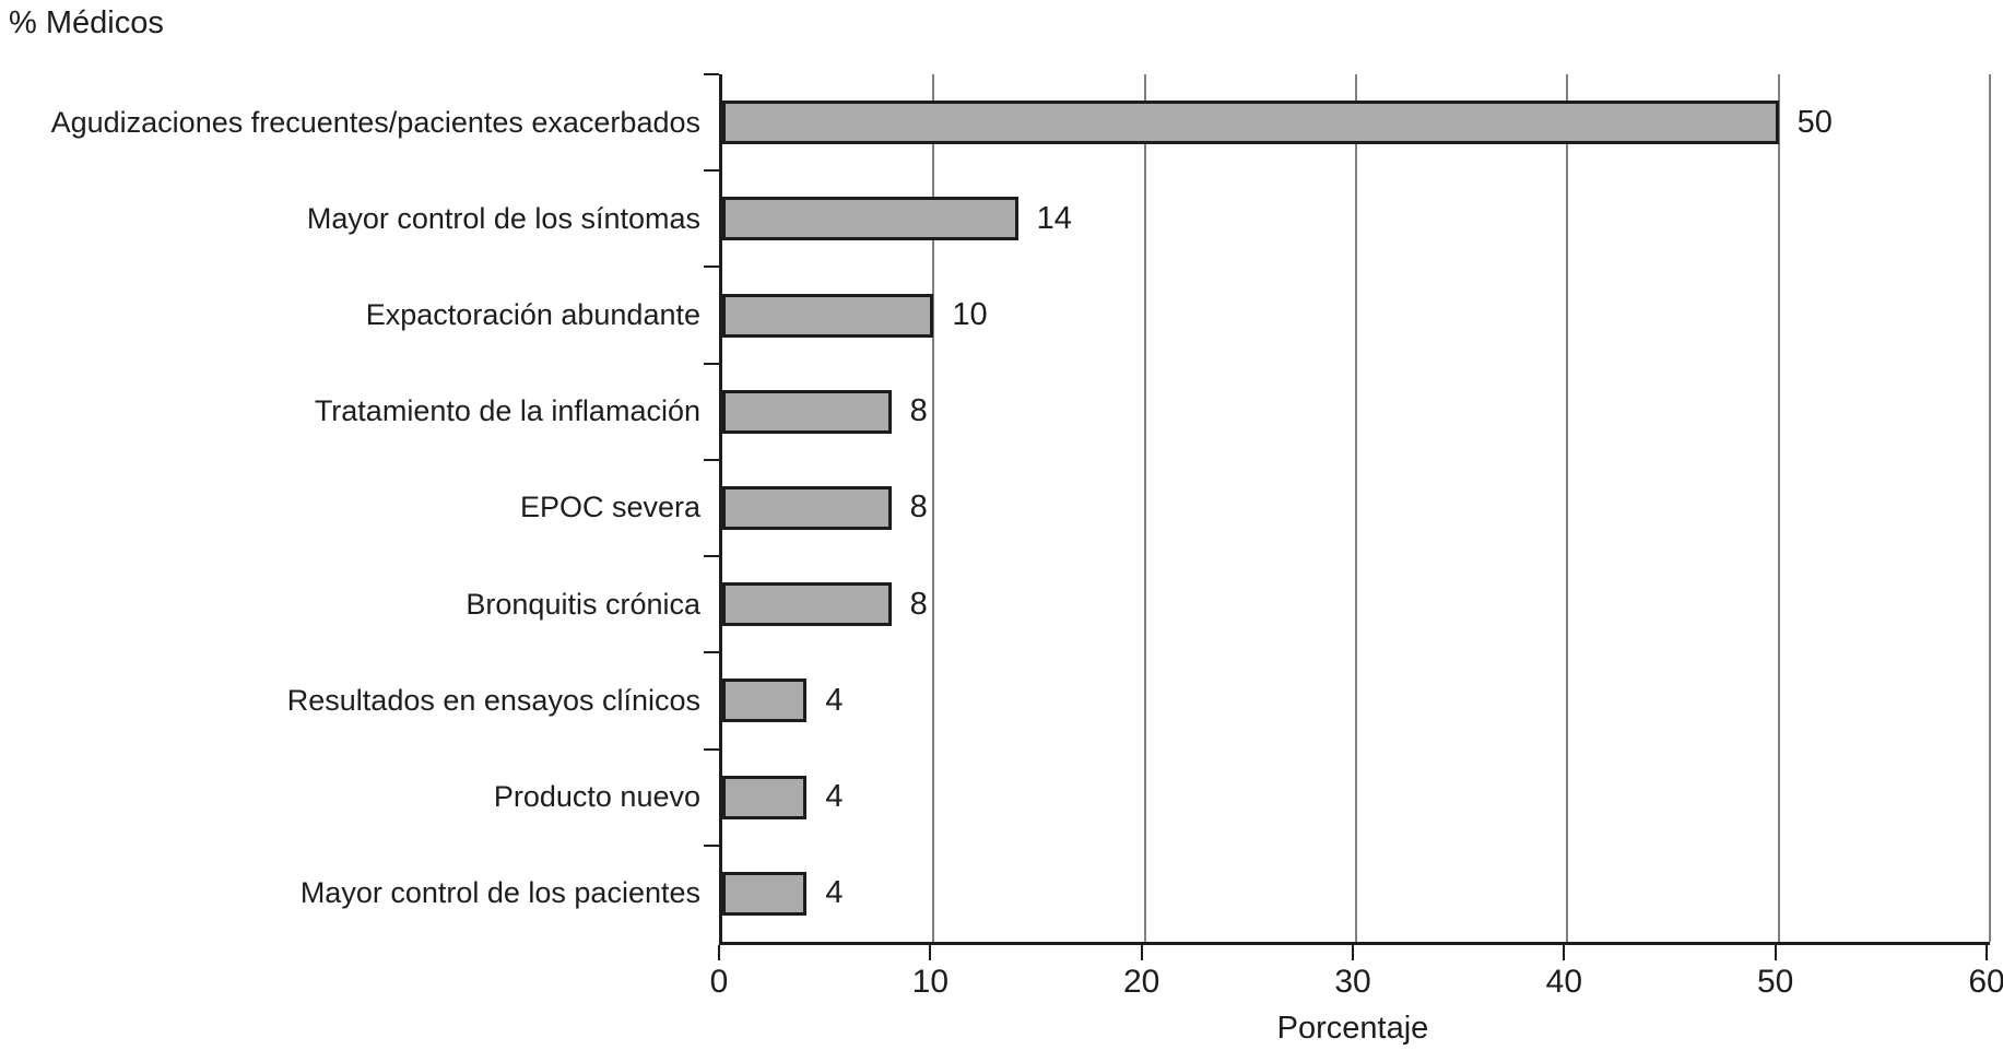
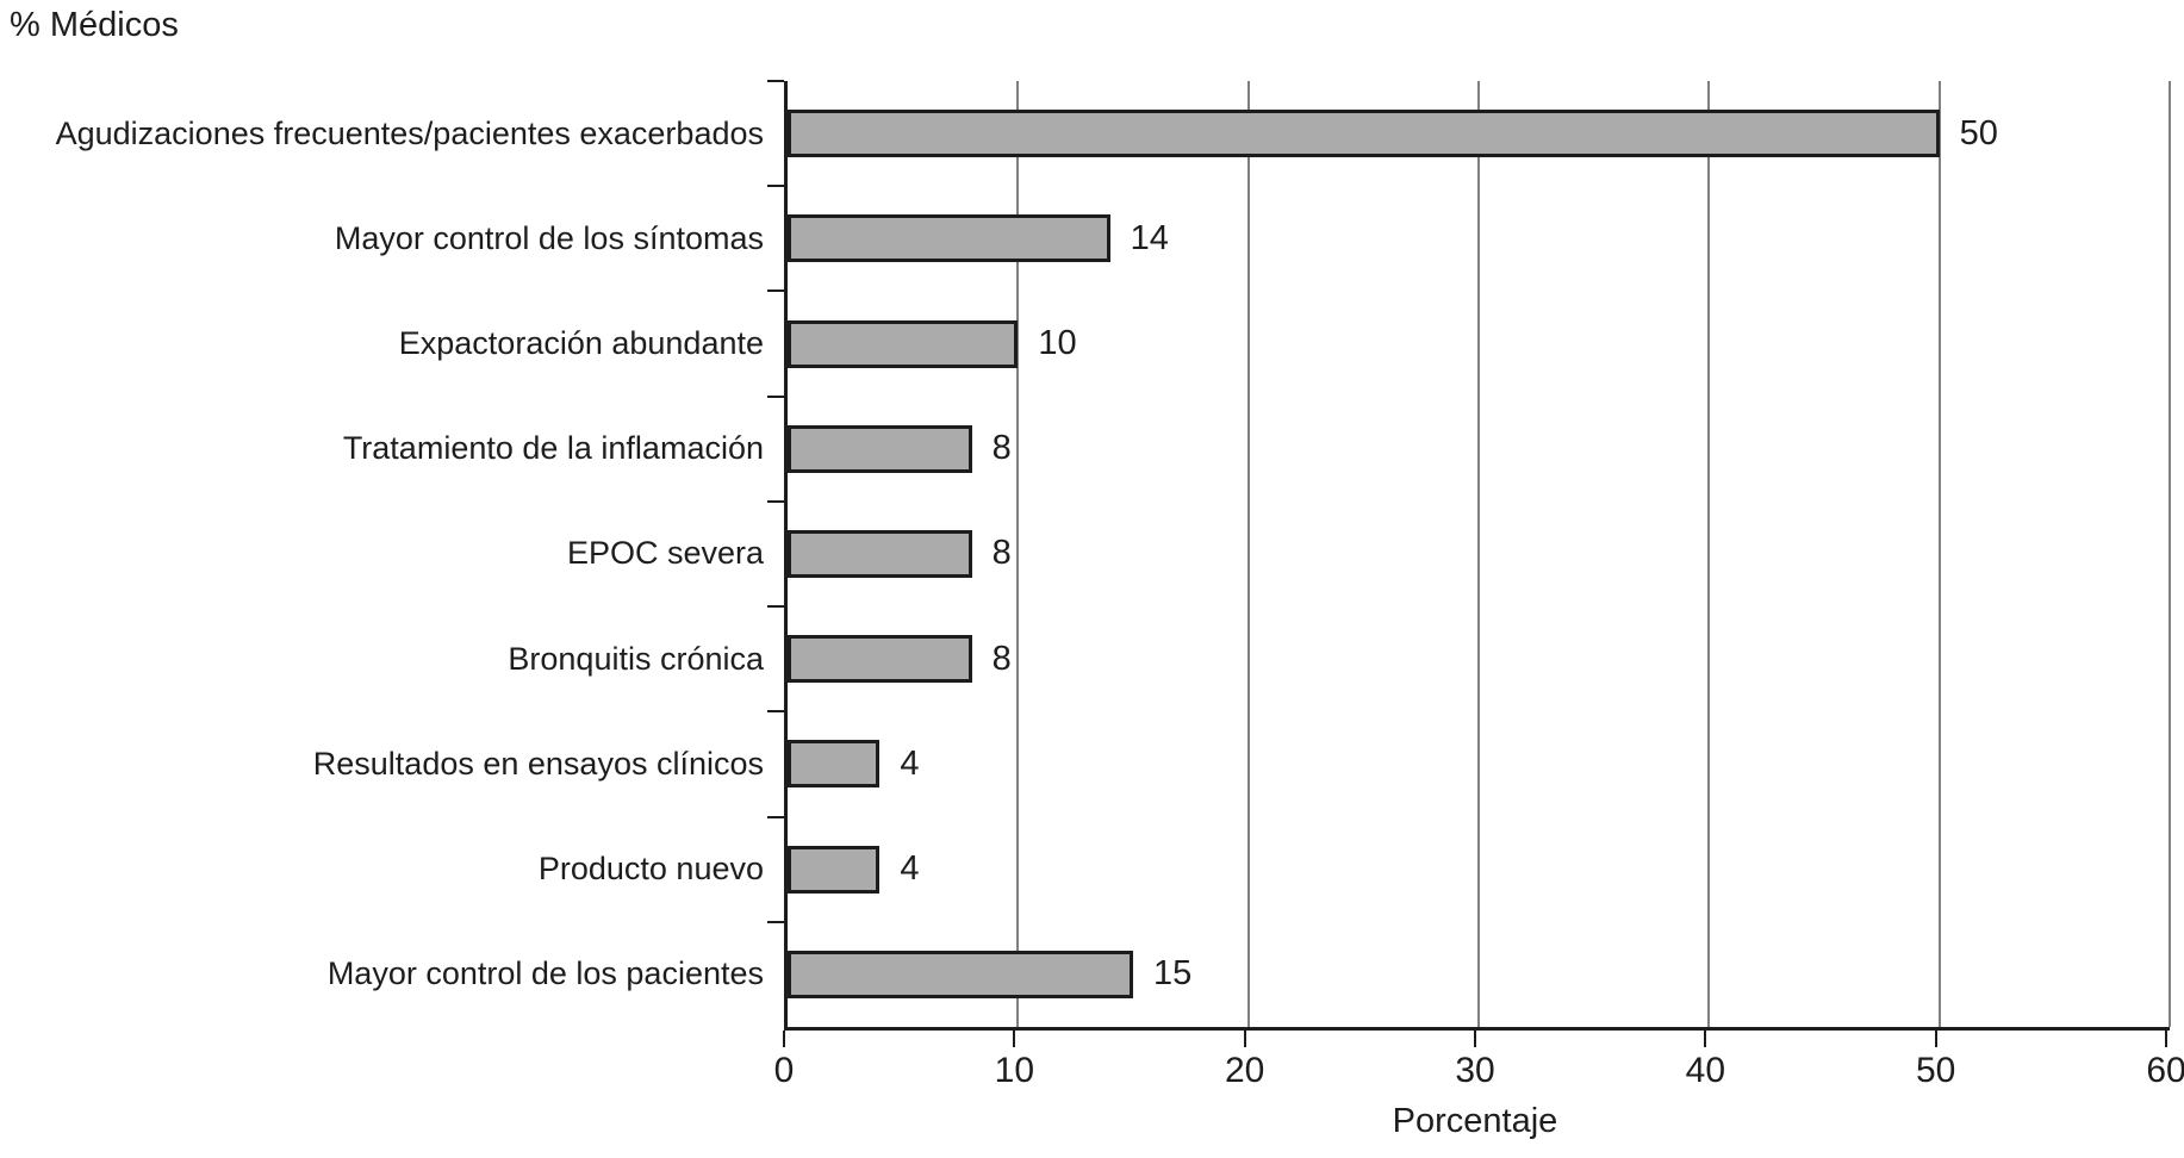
Mayor control de los pacientes: 4 -> 15
